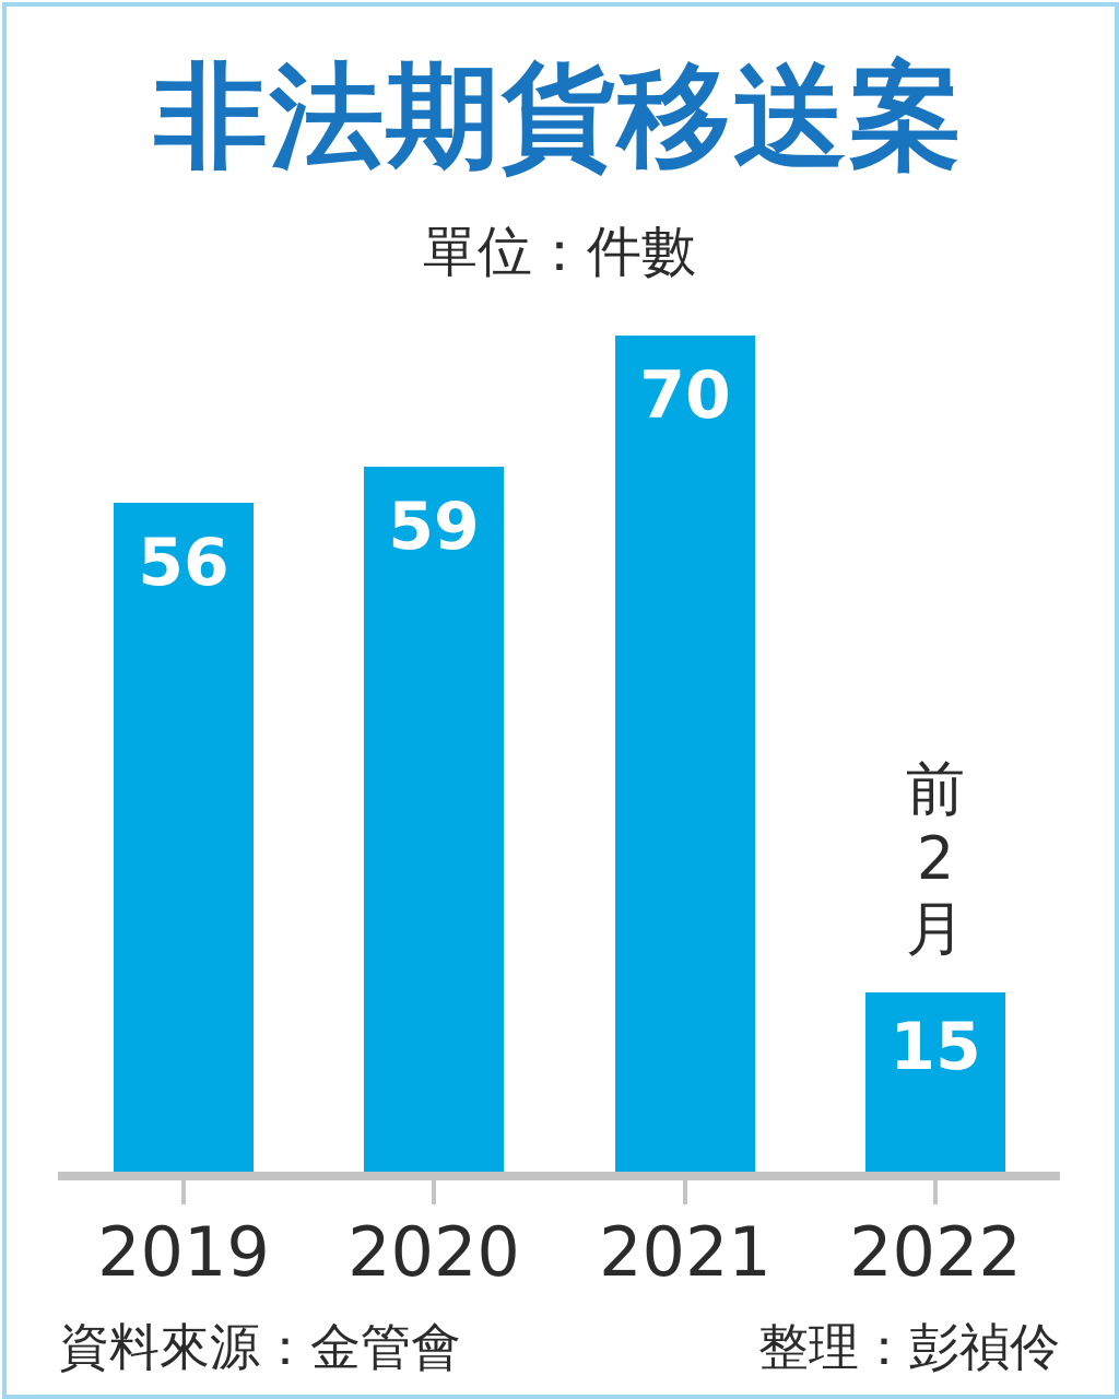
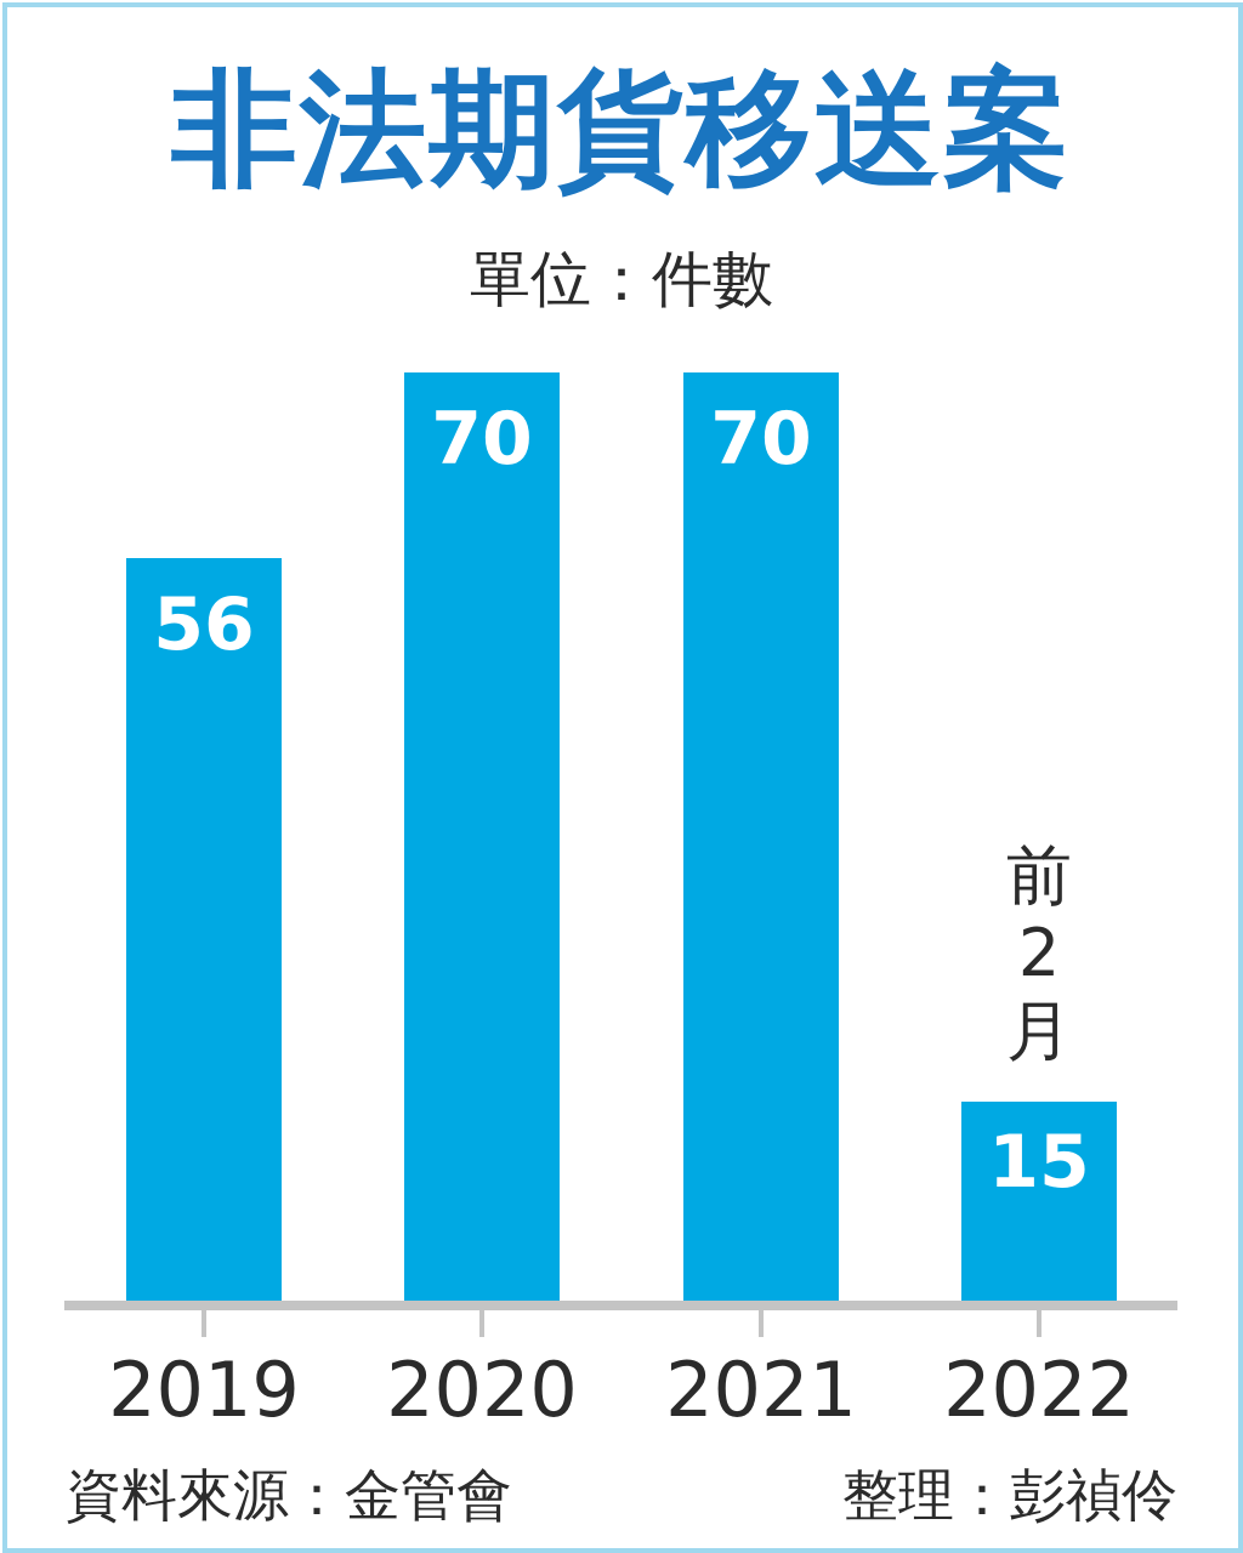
2020: 59 -> 70
